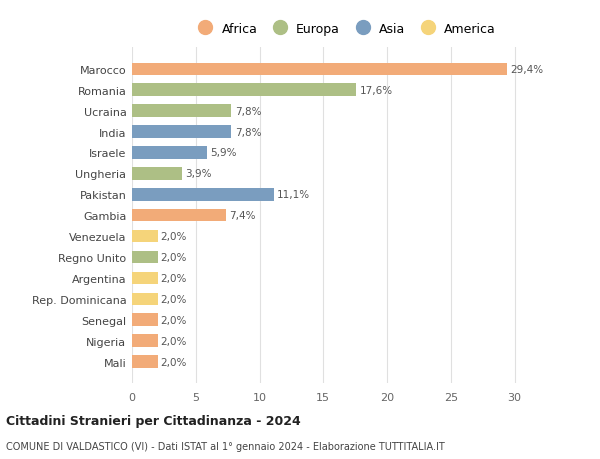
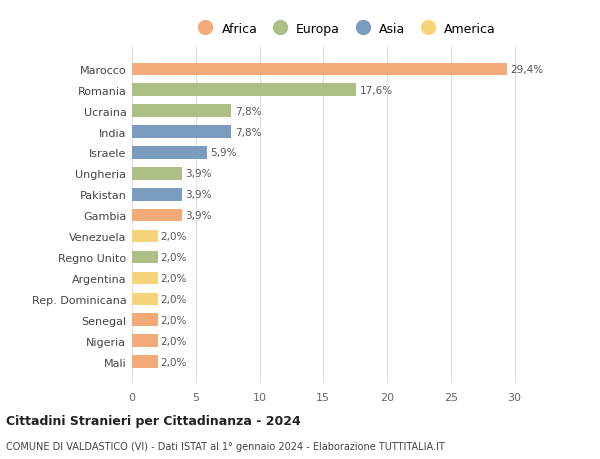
Pakistan: 11,1% -> 3,9%
Gambia: 7,4% -> 3,9%
